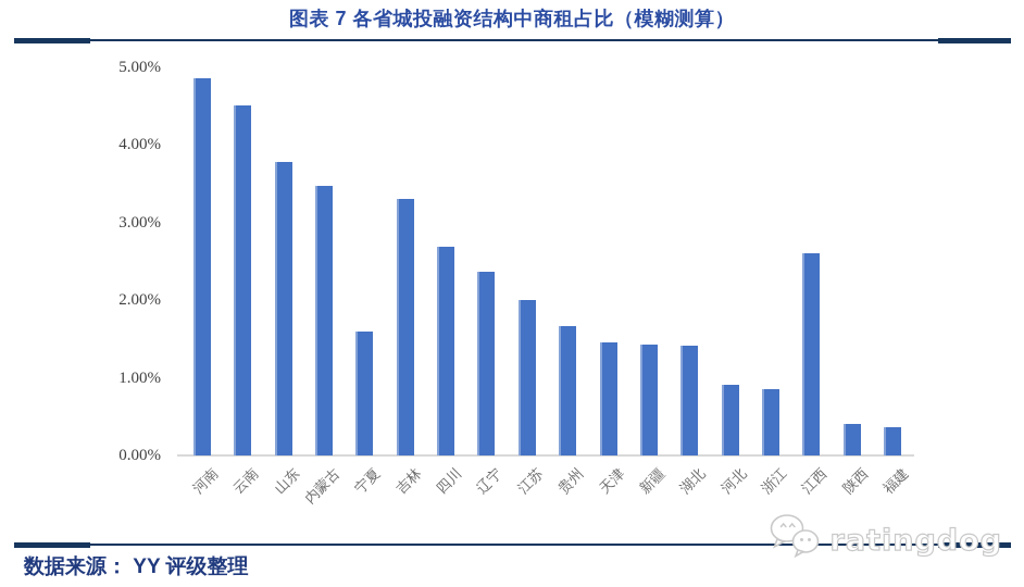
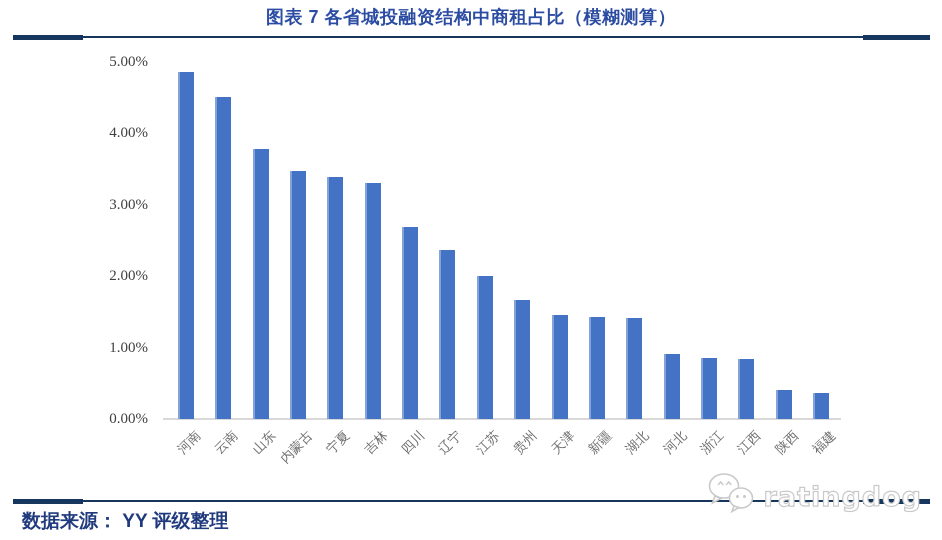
宁夏: 1.6% -> 3.4%
江西: 2.6% -> 0.8%
